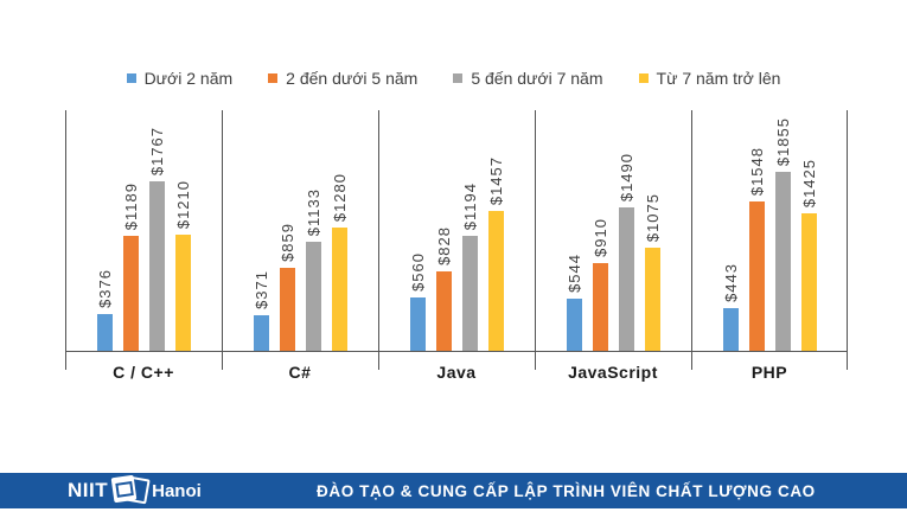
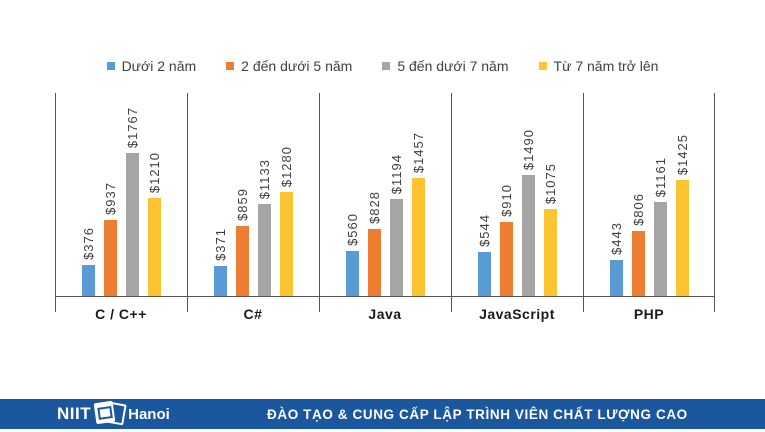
2 đến dưới 5 năm/C / C++: $1189 -> $937
2 đến dưới 5 năm/PHP: $1548 -> $806
5 đến dưới 7 năm/PHP: $1855 -> $1161
